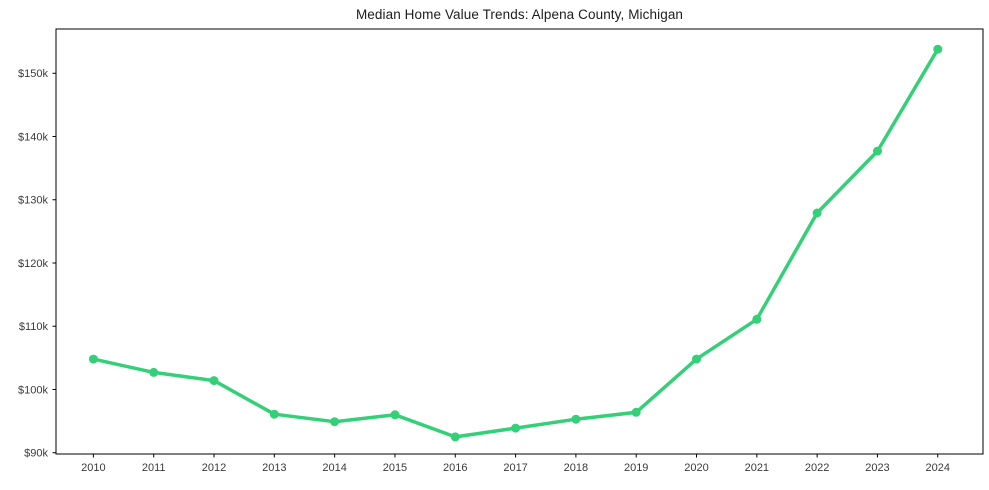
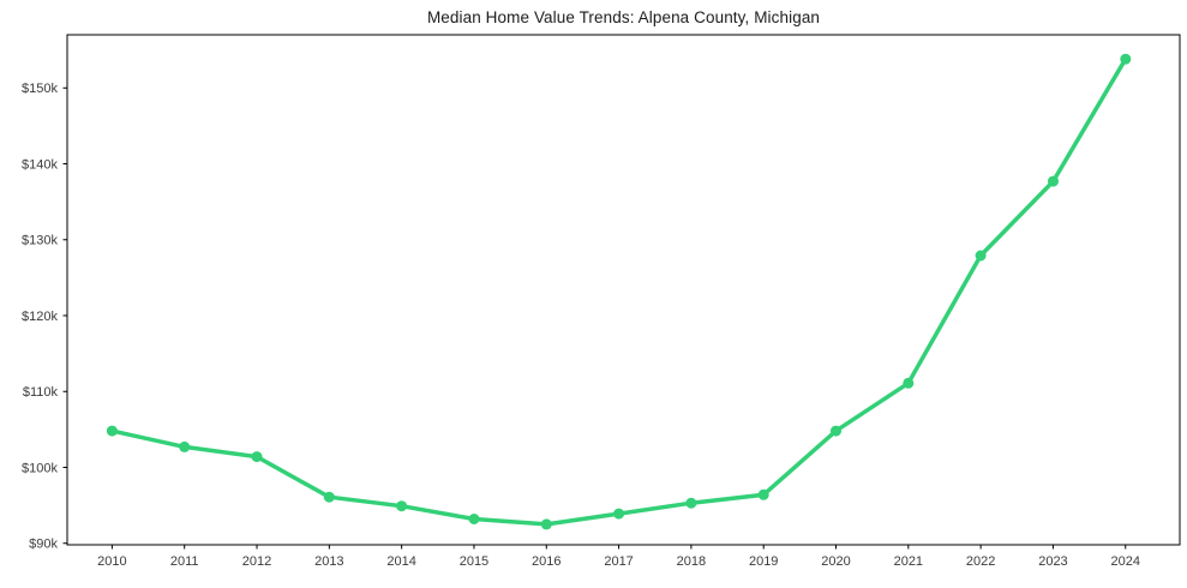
2015: $96k -> $93k
